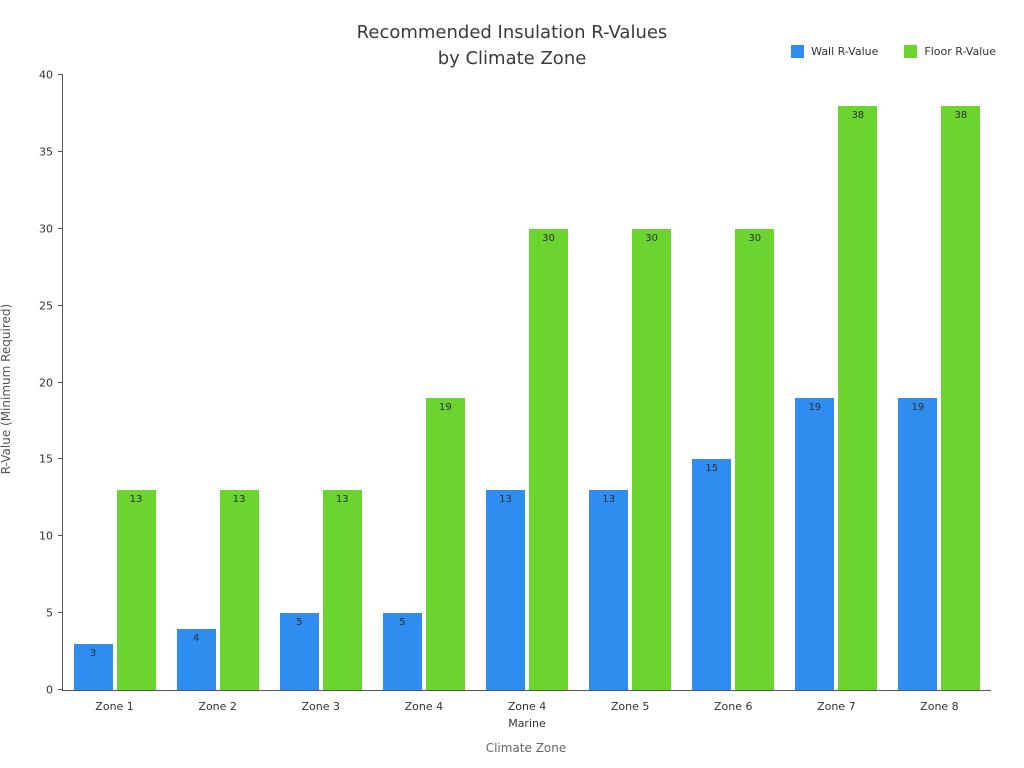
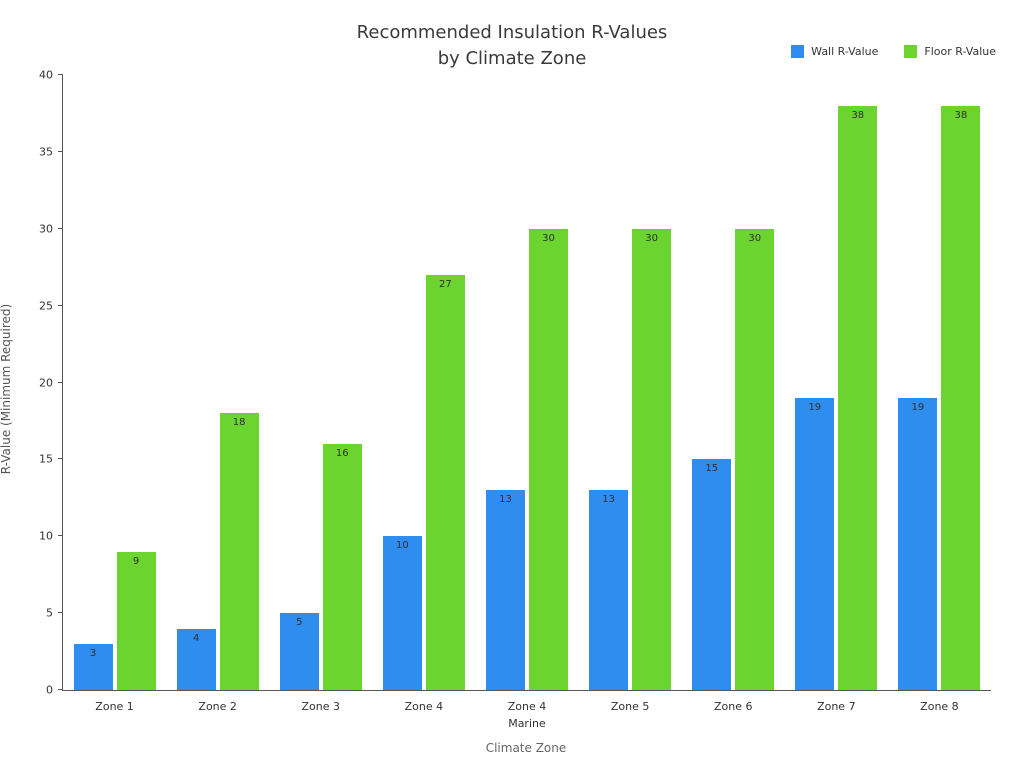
Floor R-Value/Zone 1: 13 -> 9
Floor R-Value/Zone 2: 13 -> 18
Floor R-Value/Zone 3: 13 -> 16
Wall R-Value/Zone 4: 5 -> 10
Floor R-Value/Zone 4: 19 -> 27
